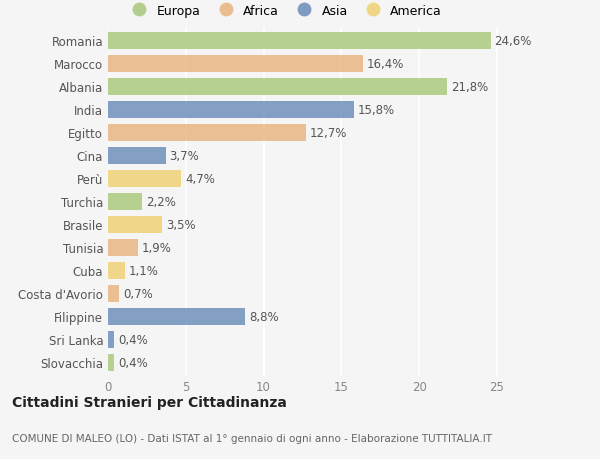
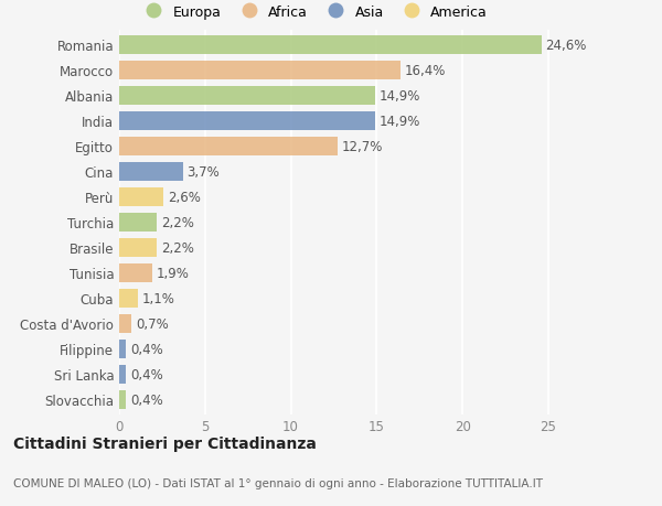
Albania: 21,8% -> 14,9%
India: 15,8% -> 14,9%
Perù: 4,7% -> 2,6%
Brasile: 3,5% -> 2,2%
Filippine: 8,8% -> 0,4%
